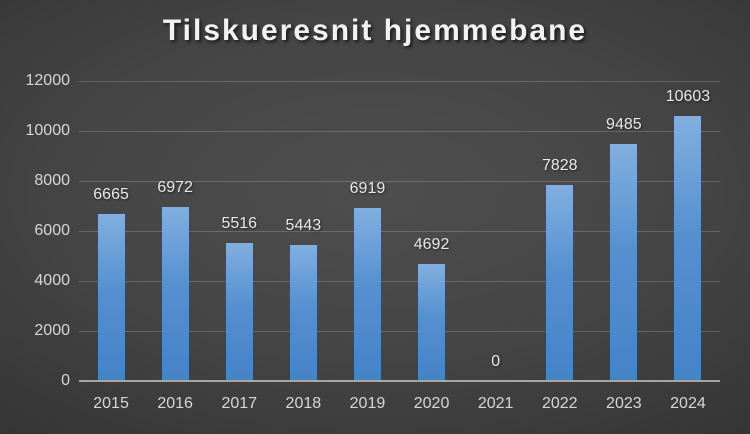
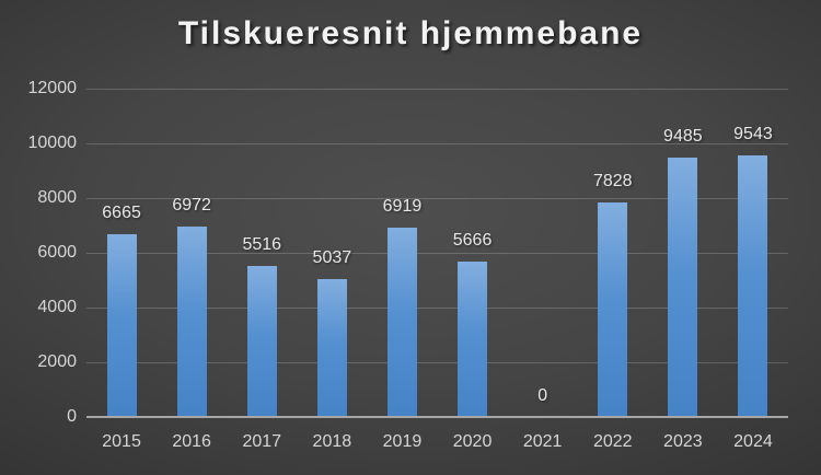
2018: 5443 -> 5037
2020: 4692 -> 5666
2024: 10603 -> 9543
